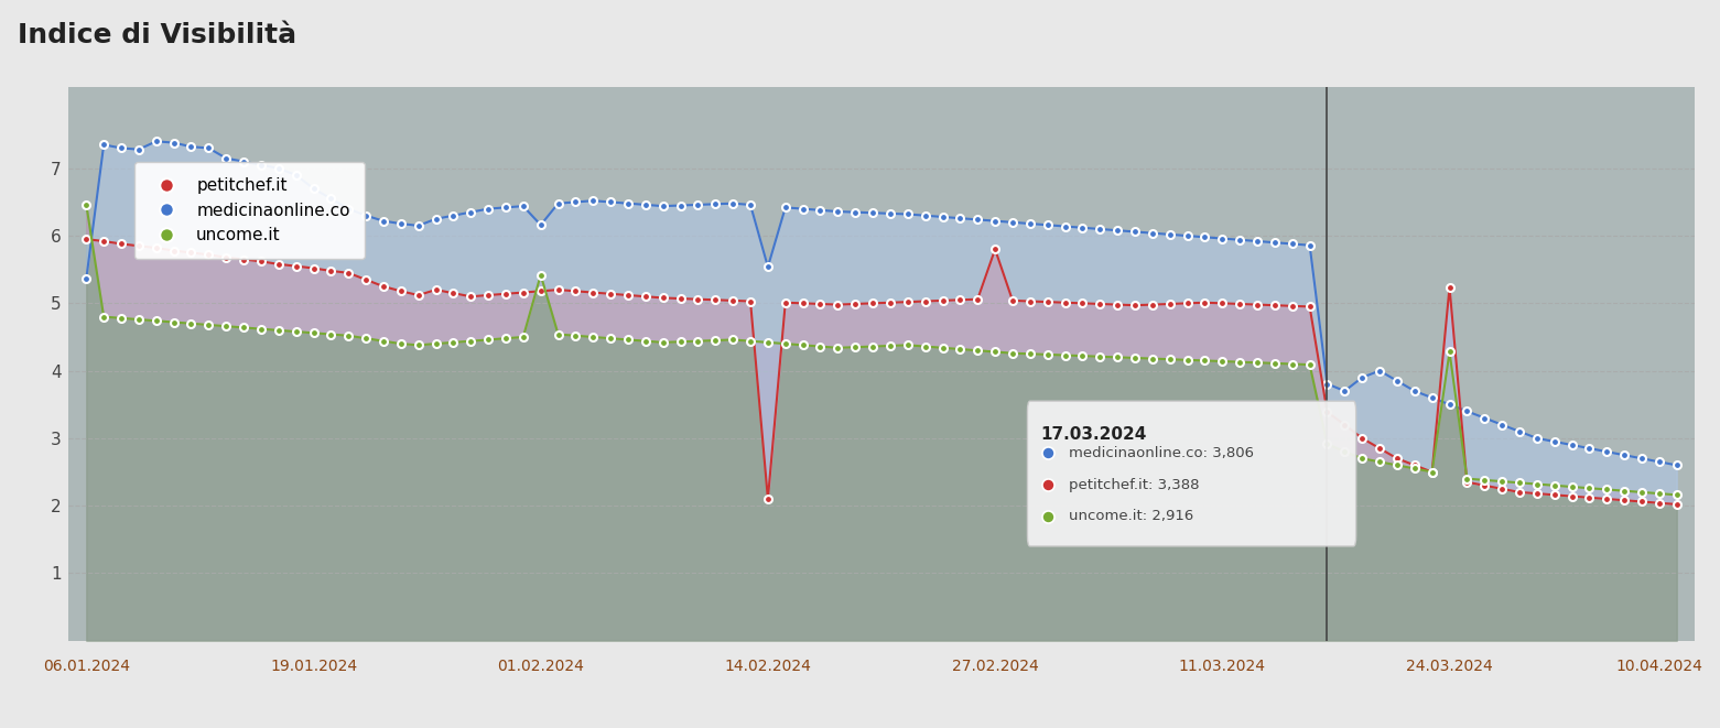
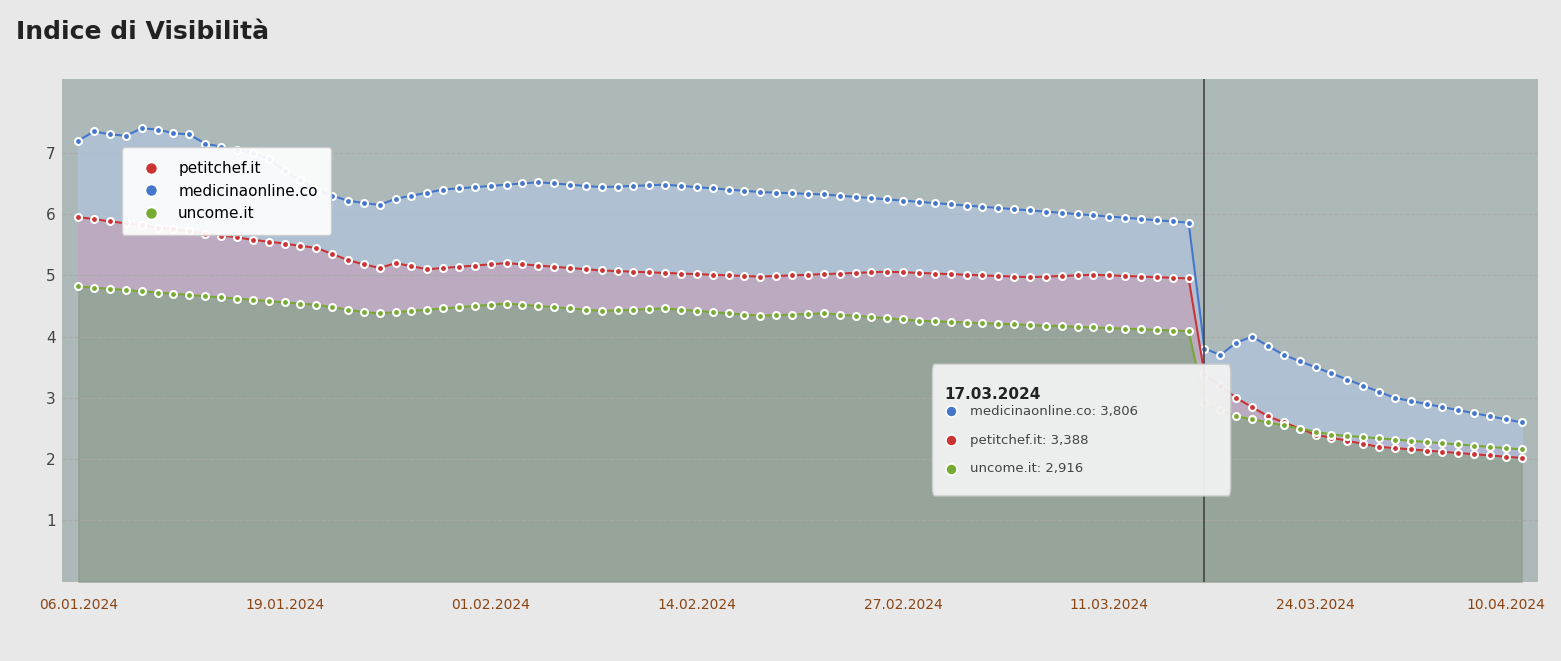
medicinaonline.co/06.01.2024: 5.36 -> 7.20
uncome.it/06.01.2024: 6.46 -> 4.82
medicinaonline.co/01.02.2024: 6.16 -> 6.46
uncome.it/01.02.2024: 5.42 -> 4.52
medicinaonline.co/14.02.2024: 5.54 -> 6.44
petitchef.it/14.02.2024: 2.10 -> 5.02
petitchef.it/27.02.2024: 5.80 -> 5.05
petitchef.it/24.03.2024: 5.24 -> 2.40
uncome.it/24.03.2024: 4.28 -> 2.45
